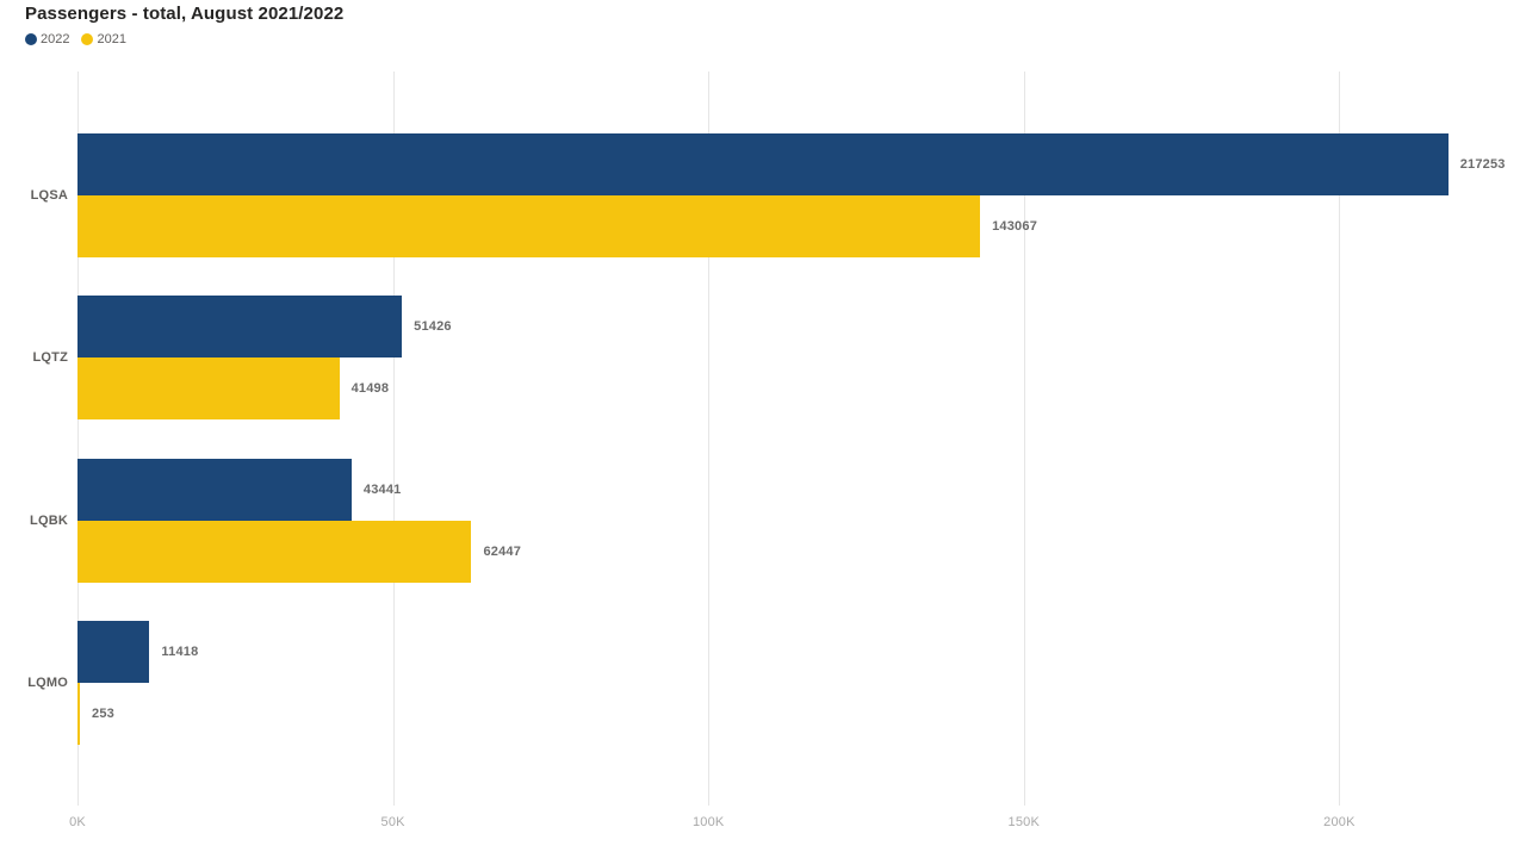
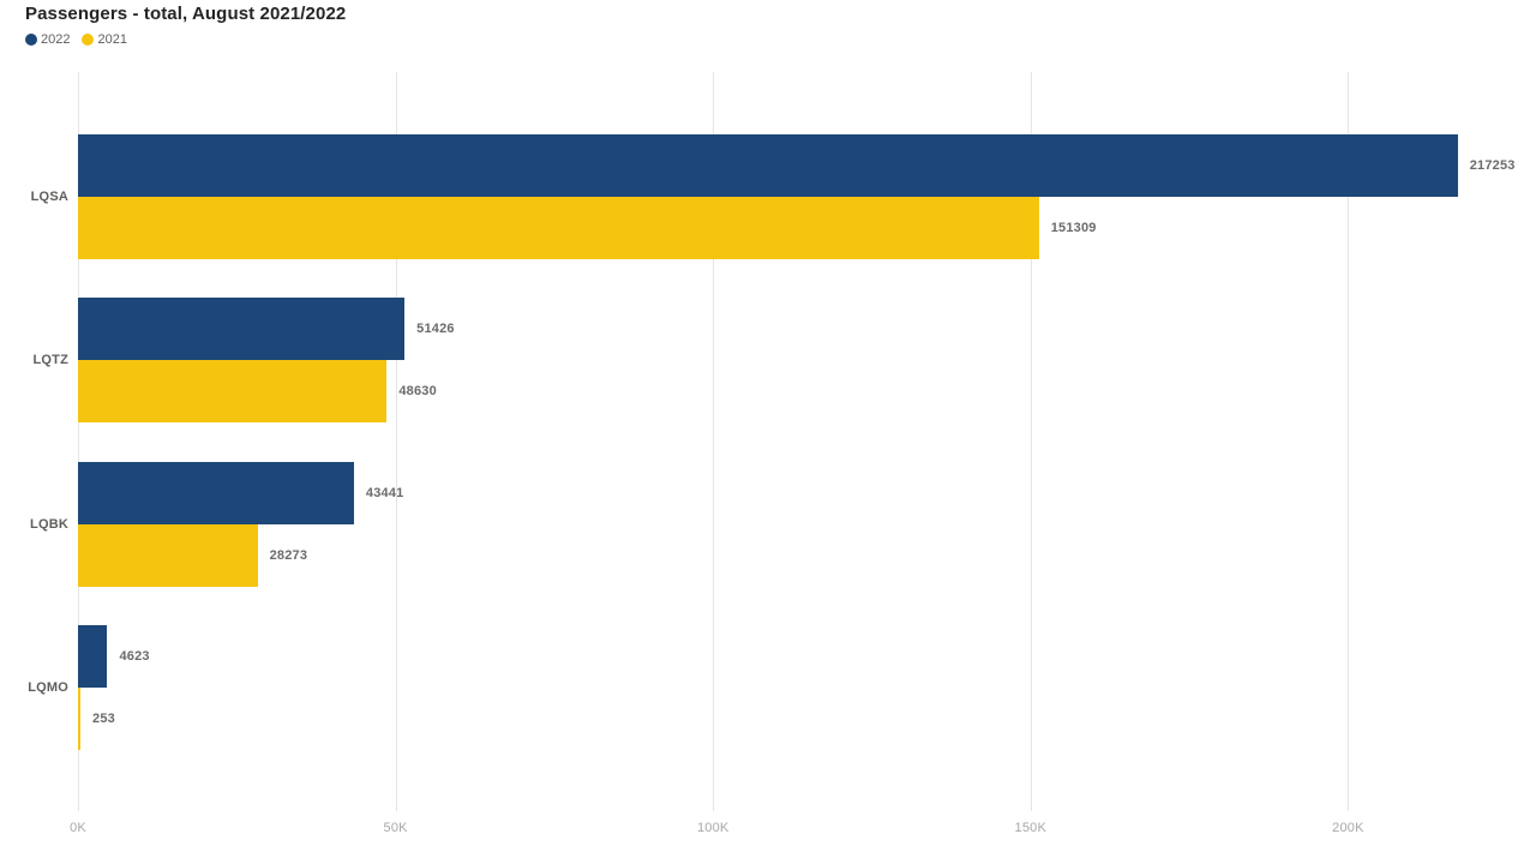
2021/LQSA: 143067 -> 151309
2021/LQTZ: 41498 -> 48630
2021/LQBK: 62447 -> 28273
2022/LQMO: 11418 -> 4623
